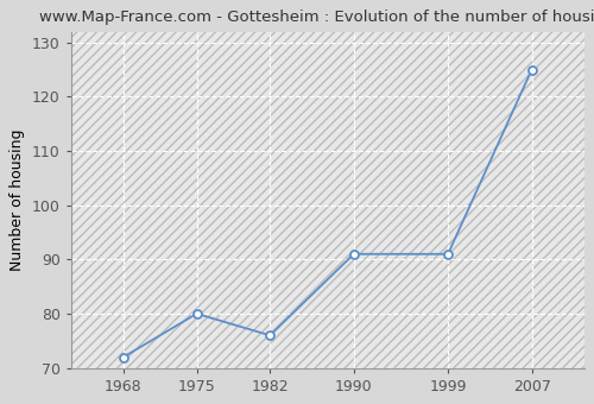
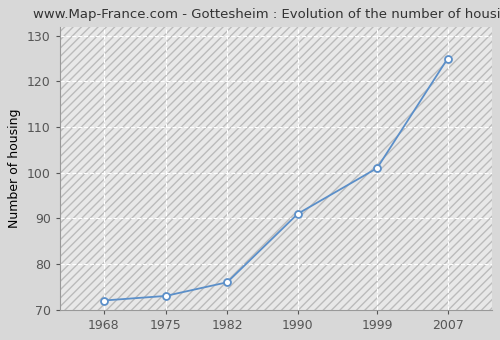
1975: 80 -> 73
1999: 91 -> 101
